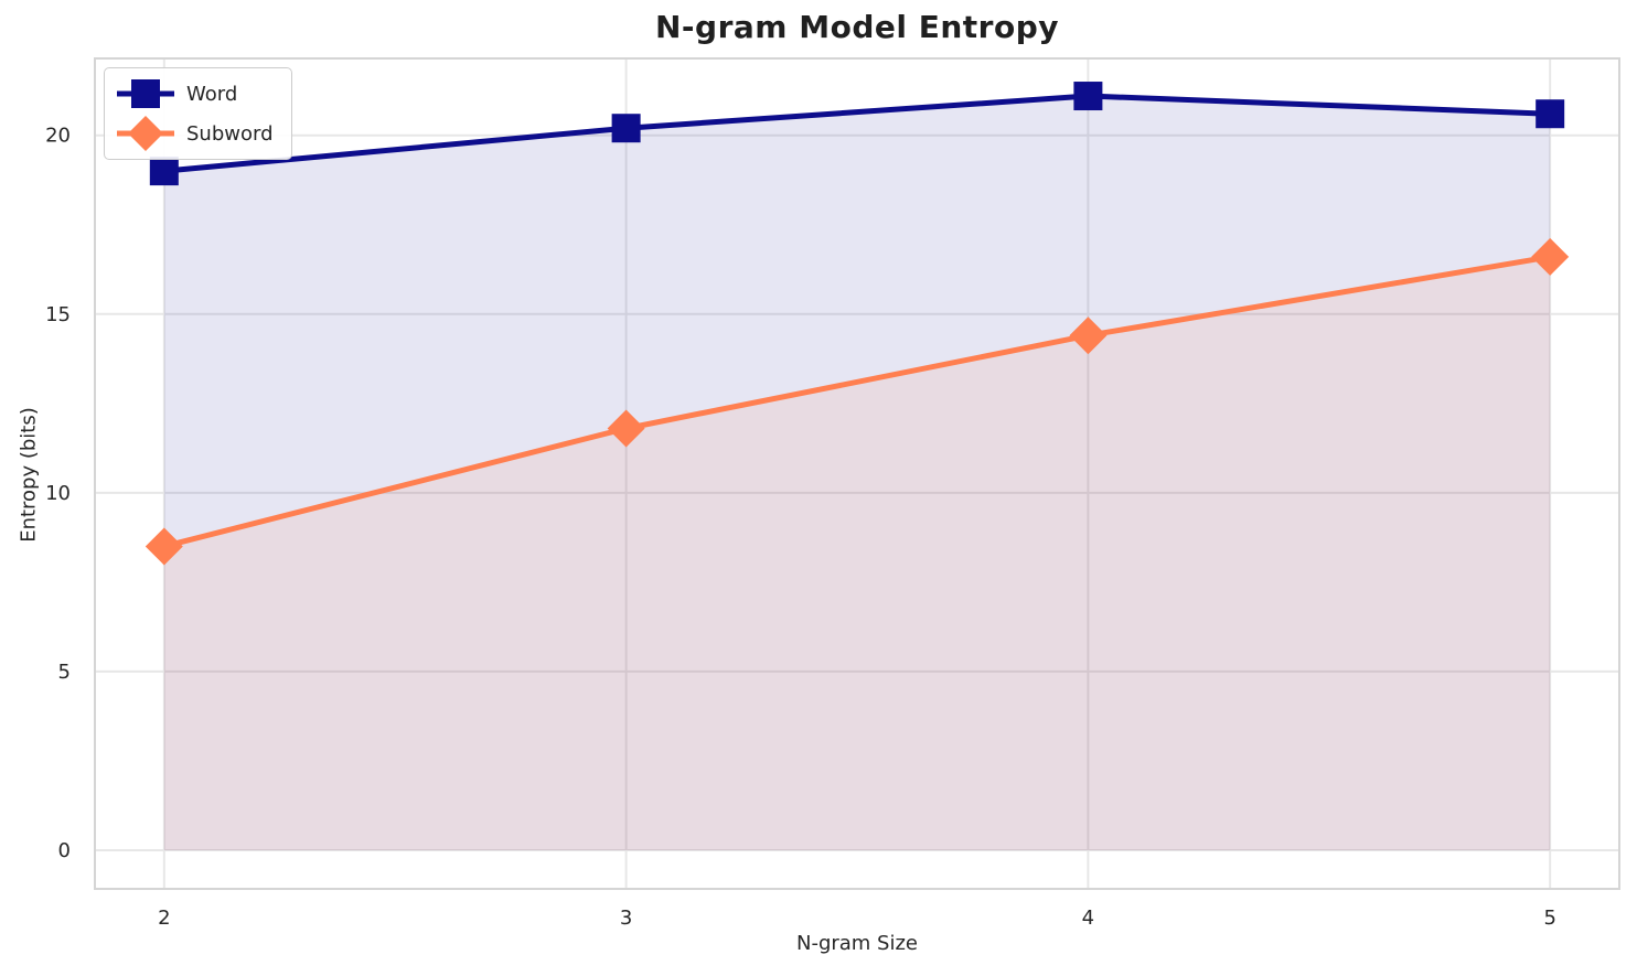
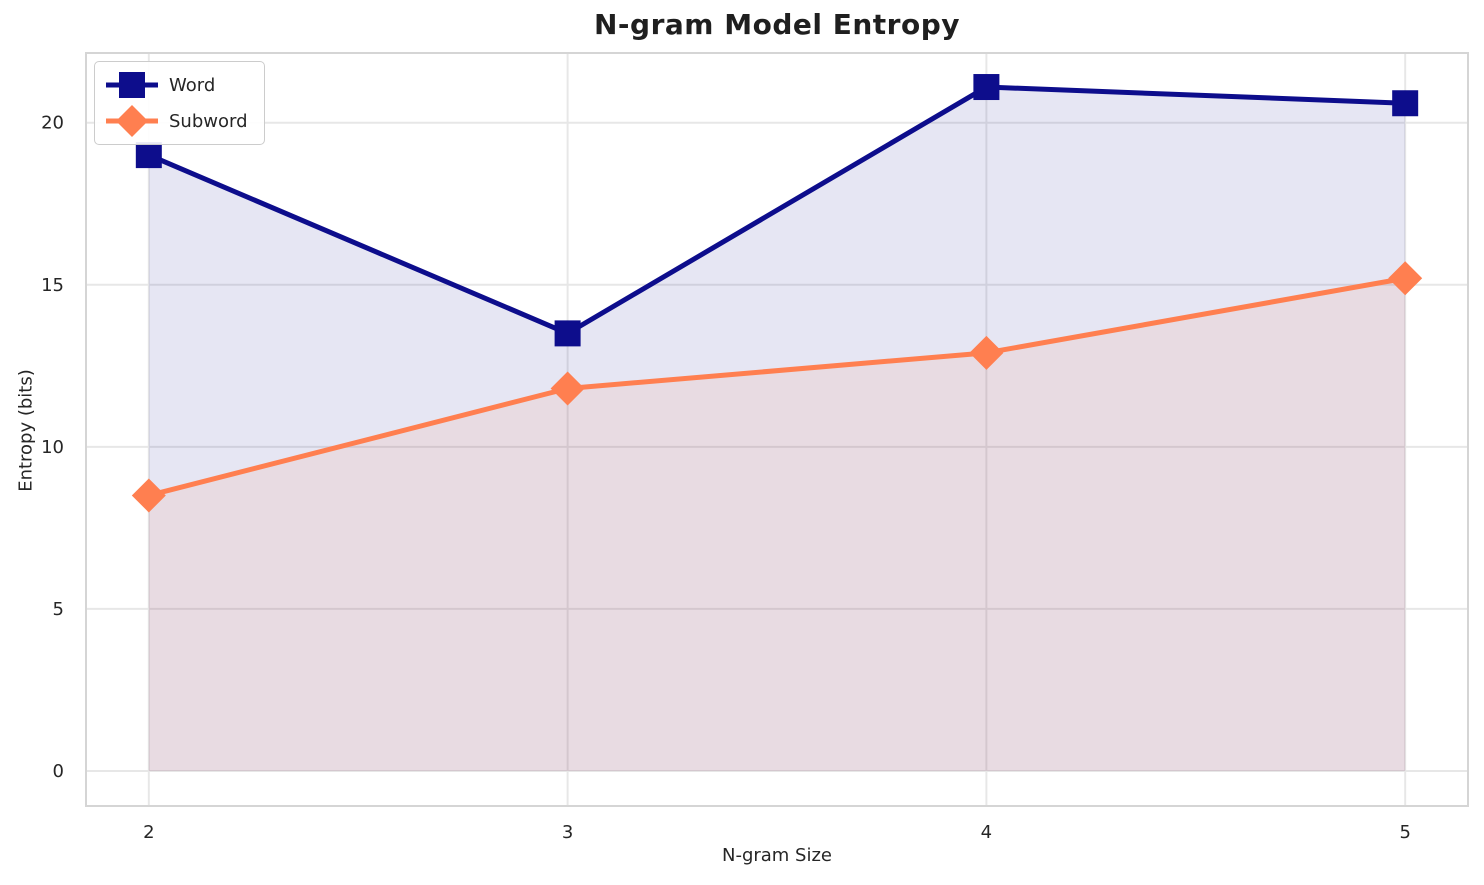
Word/3: 20.2 -> 13.5
Subword/4: 14.4 -> 12.9
Subword/5: 16.6 -> 15.2
